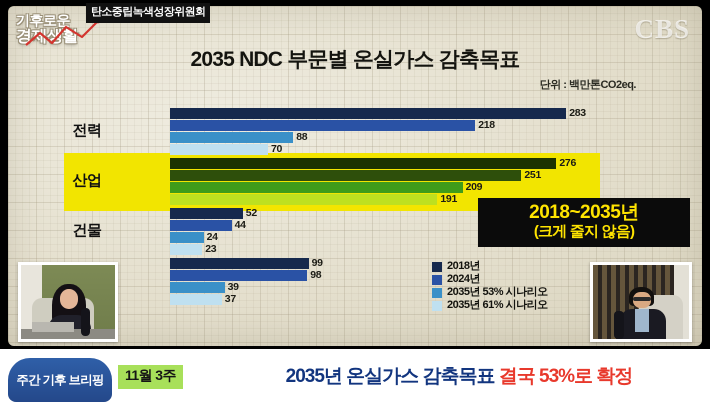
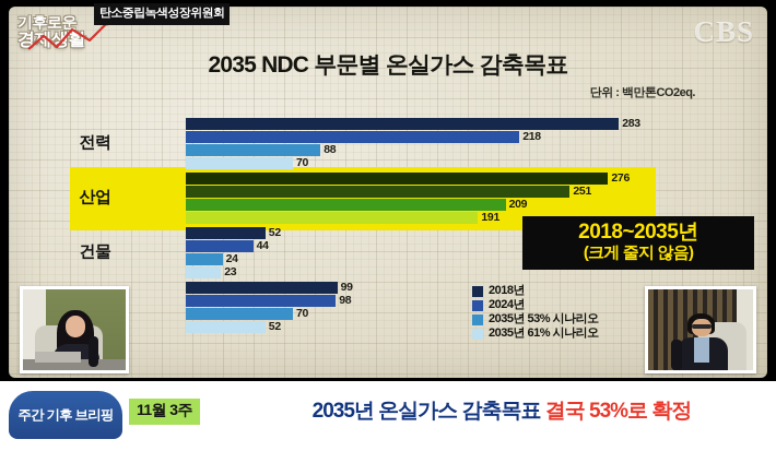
2035년 53% 시나리오/수송: 39 -> 70
2035년 61% 시나리오/수송: 37 -> 52
